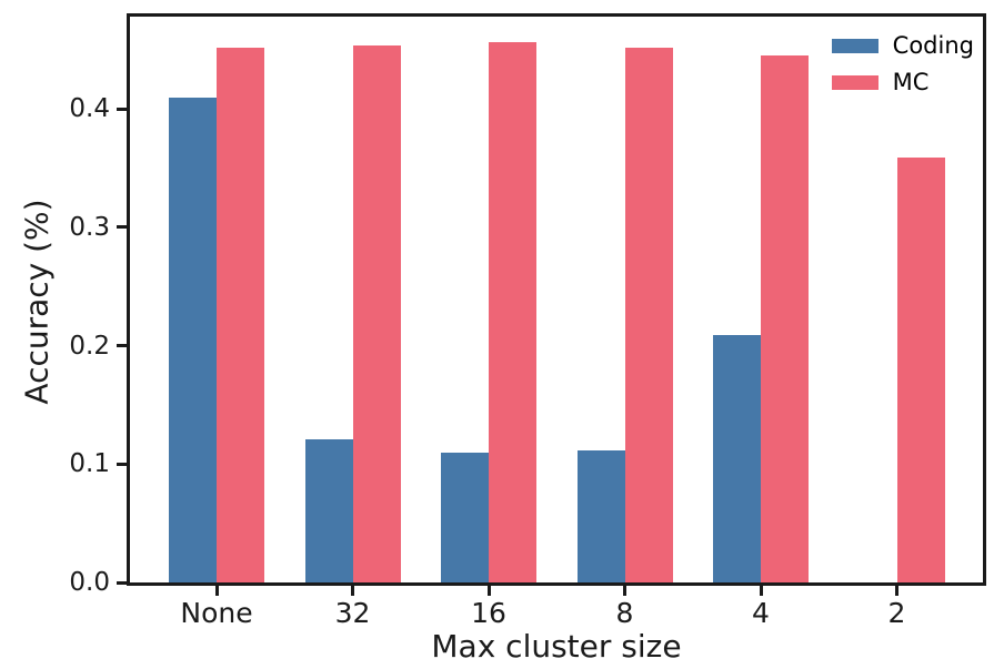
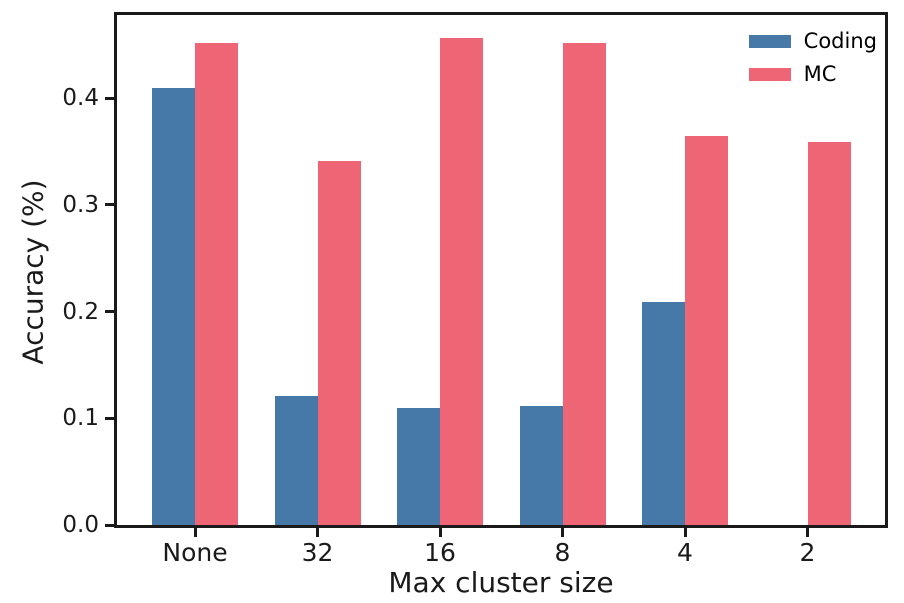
MC/32: 0.454 -> 0.341
MC/4: 0.445 -> 0.365
